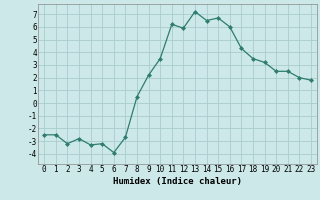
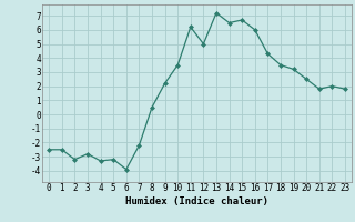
7: -2.7 -> -2.2
12: 5.9 -> 5.0
21: 2.5 -> 1.8
